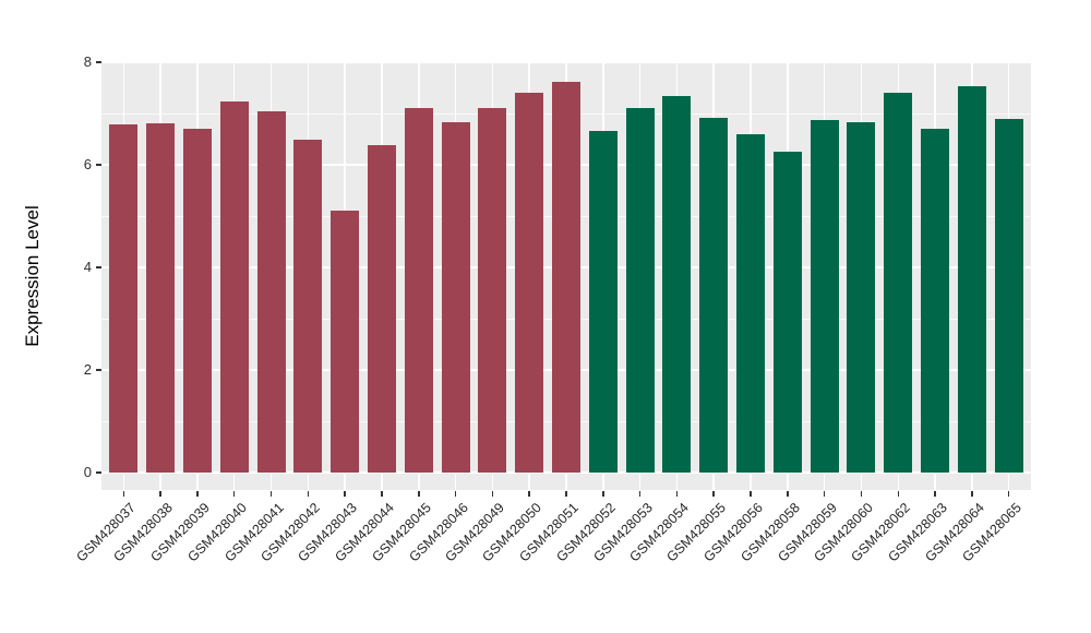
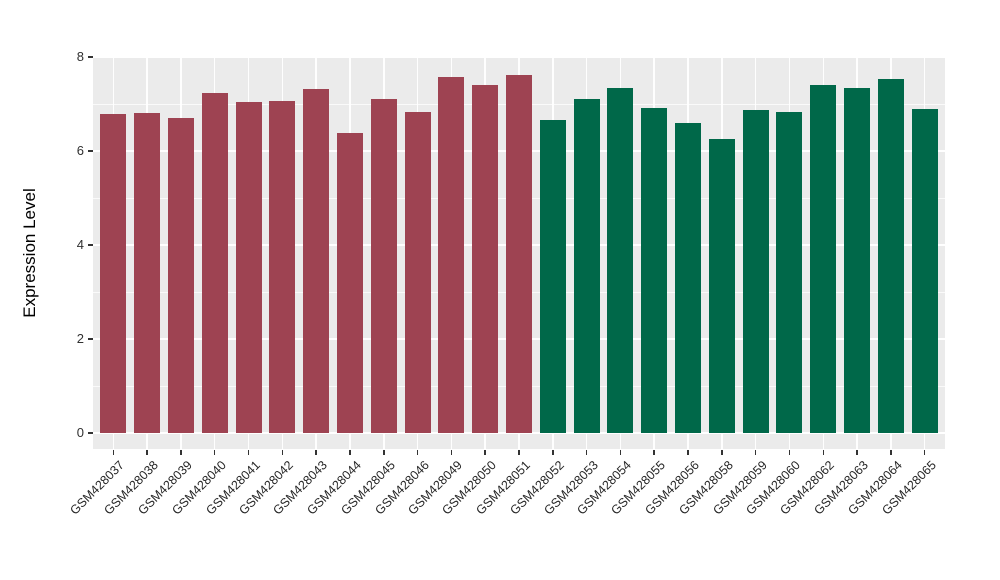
GSM428042: 6.5 -> 7.1
GSM428043: 5.1 -> 7.3
GSM428049: 7.1 -> 7.6
GSM428063: 6.7 -> 7.3
